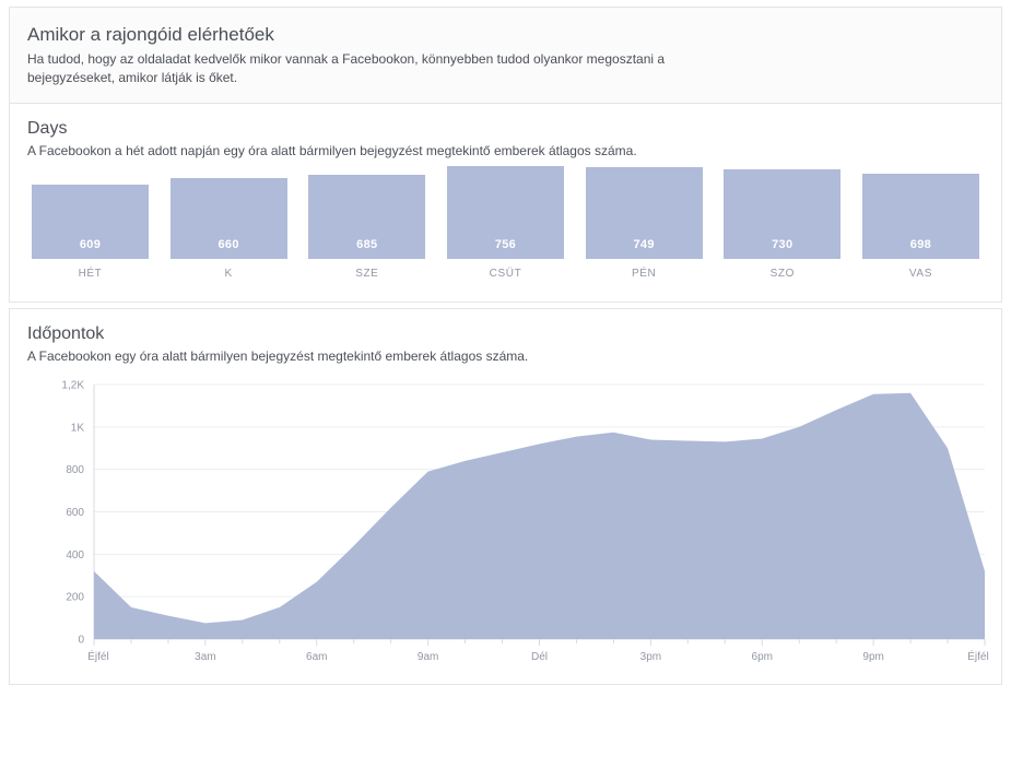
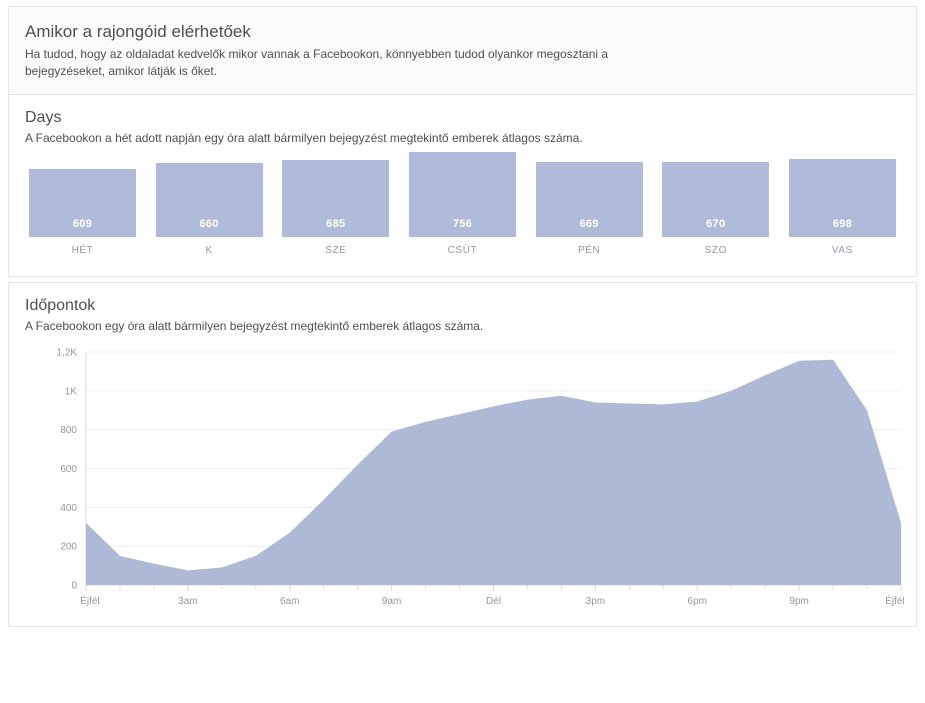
Days/PÉN: 749 -> 669
Days/SZO: 730 -> 670
